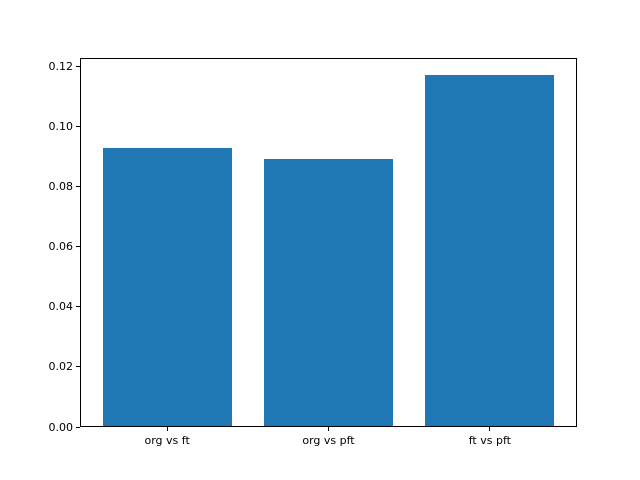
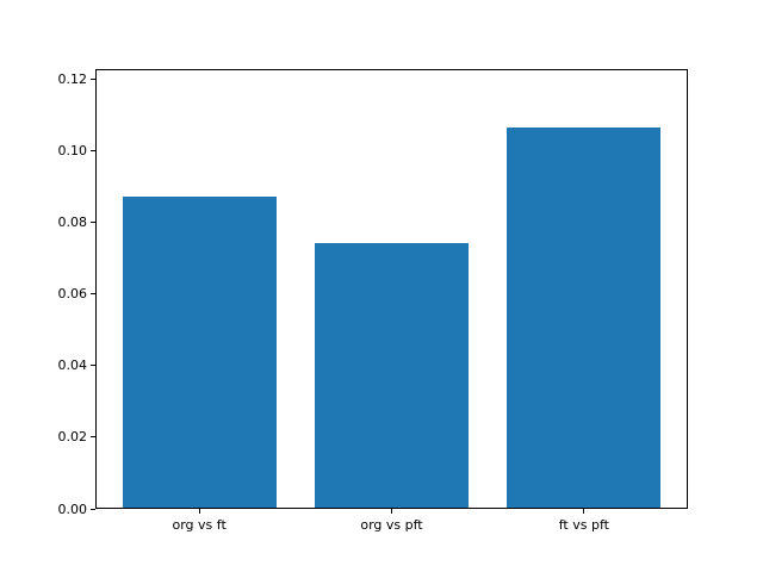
org vs ft: 0.092 -> 0.087
org vs pft: 0.089 -> 0.074
ft vs pft: 0.117 -> 0.106
